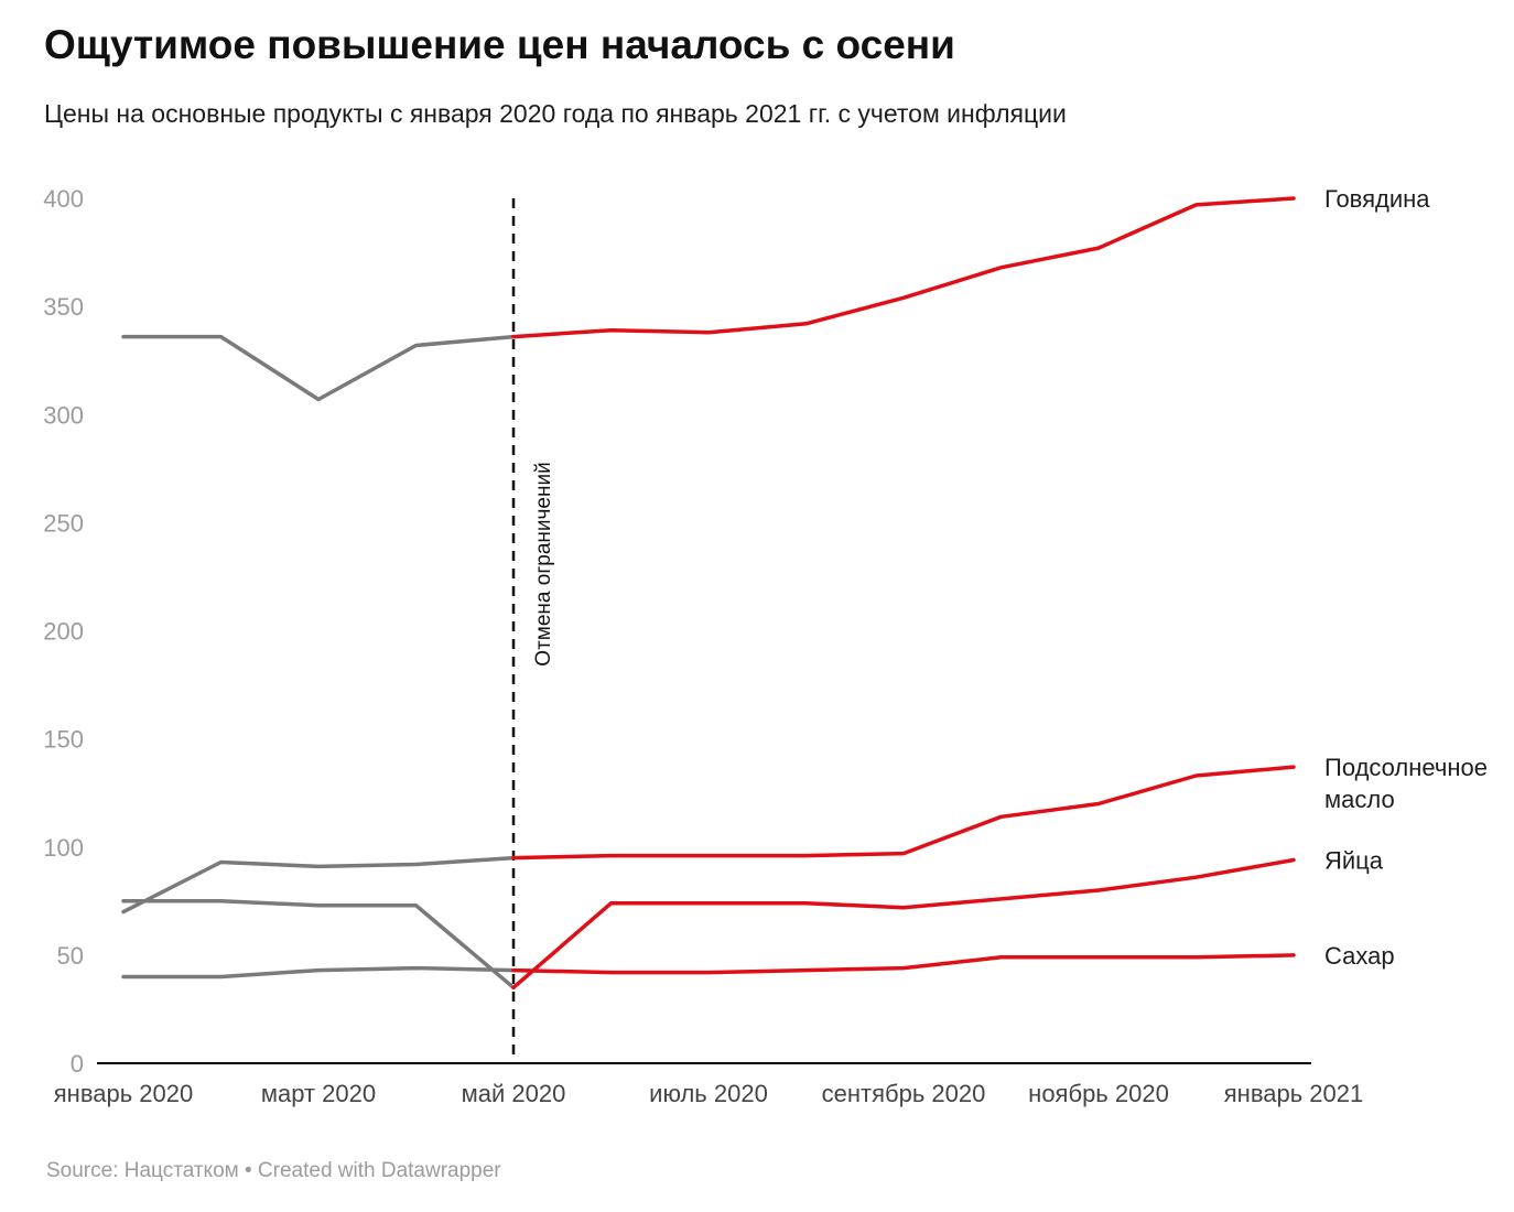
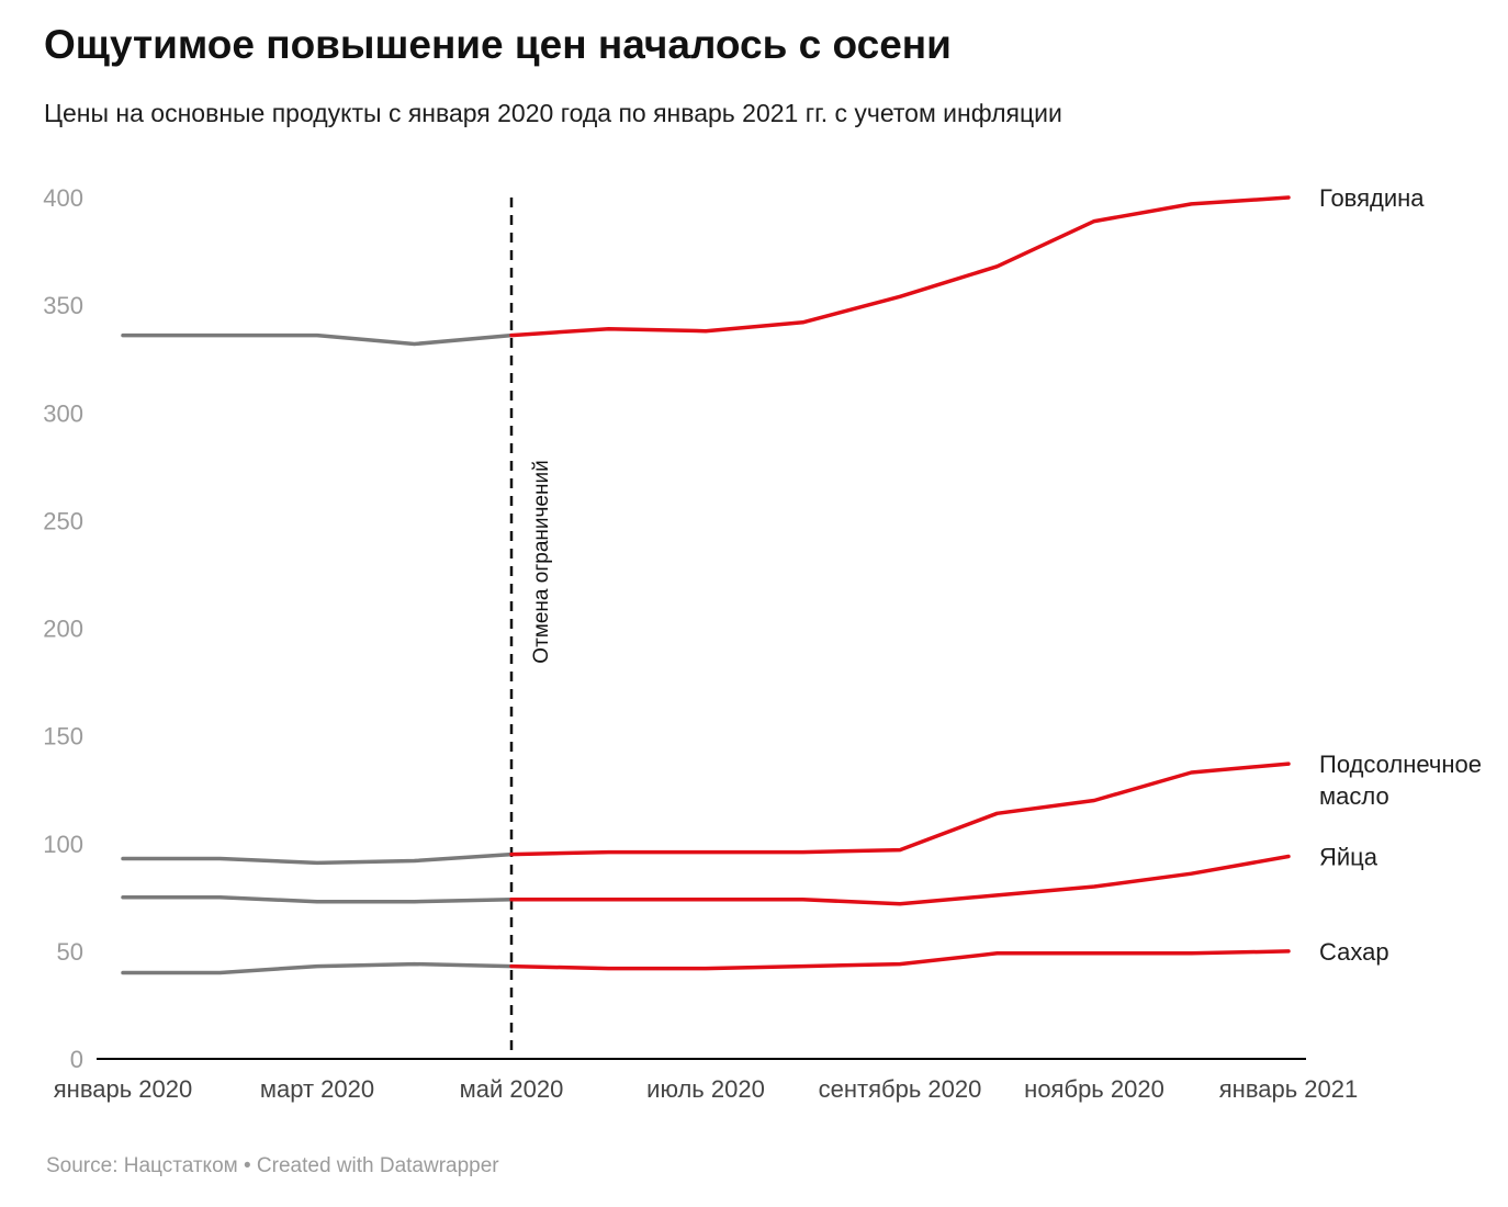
Подсолнечное масло/январь 2020: 70 -> 93
Говядина/март 2020: 307 -> 336
Яйца/май 2020: 35 -> 74
Говядина/ноябрь 2020: 377 -> 389
